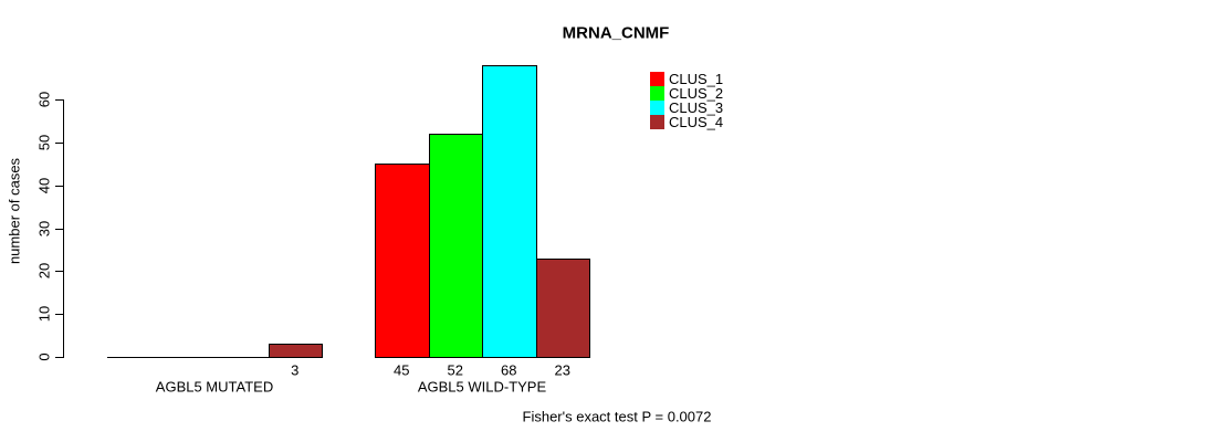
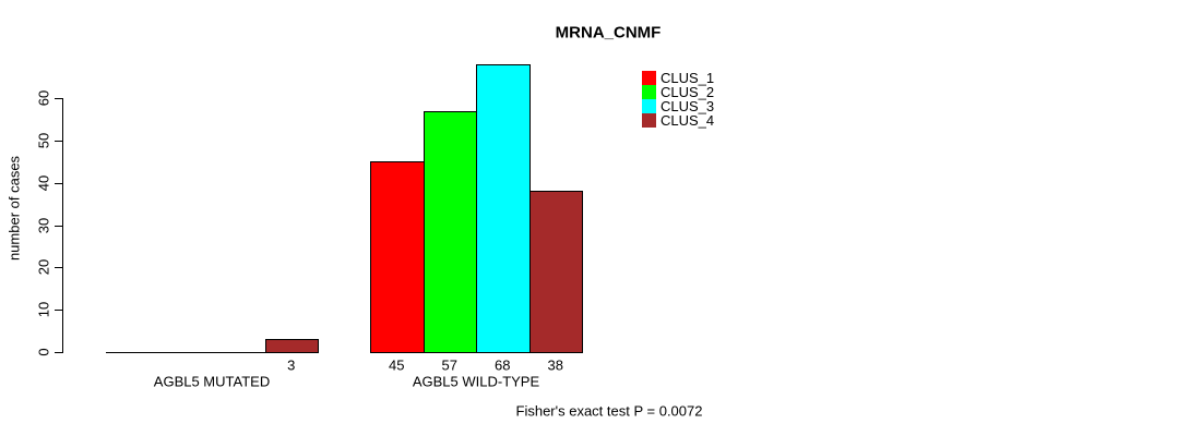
CLUS_2/AGBL5 WILD-TYPE: 52 -> 57
CLUS_4/AGBL5 WILD-TYPE: 23 -> 38
